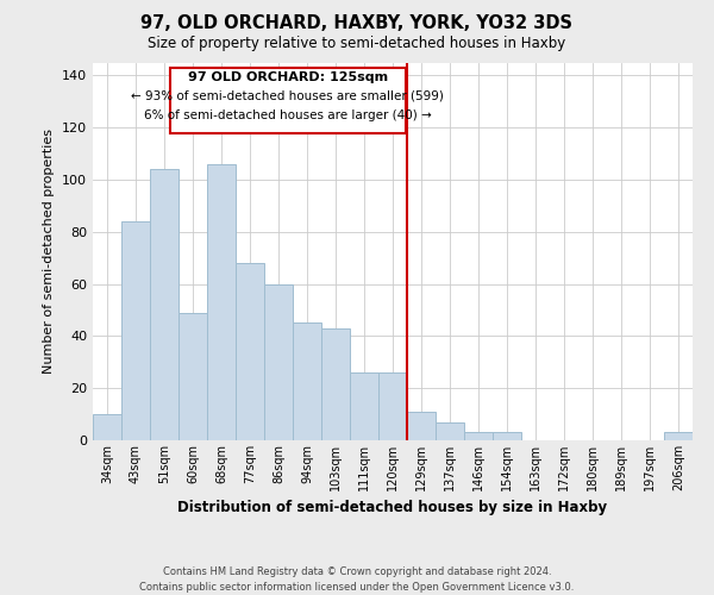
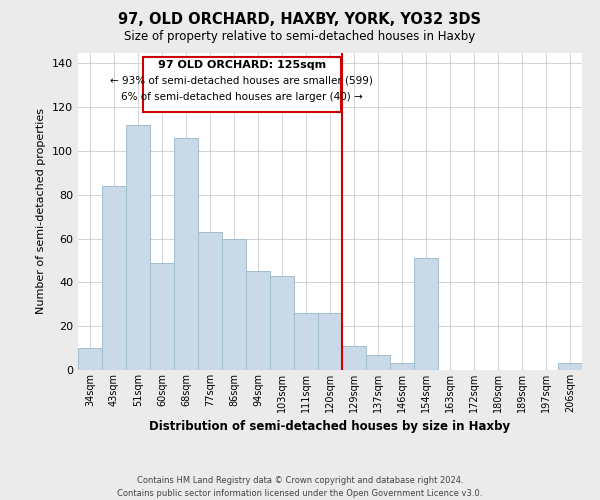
51sqm: 104 -> 112
77sqm: 68 -> 63
154sqm: 3 -> 51
